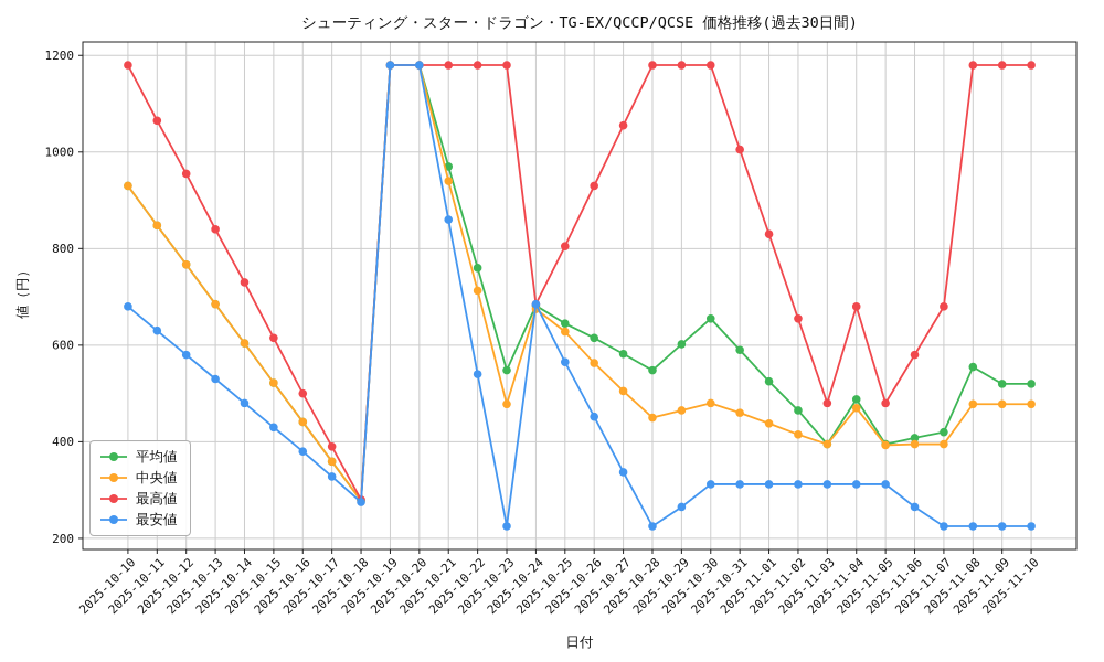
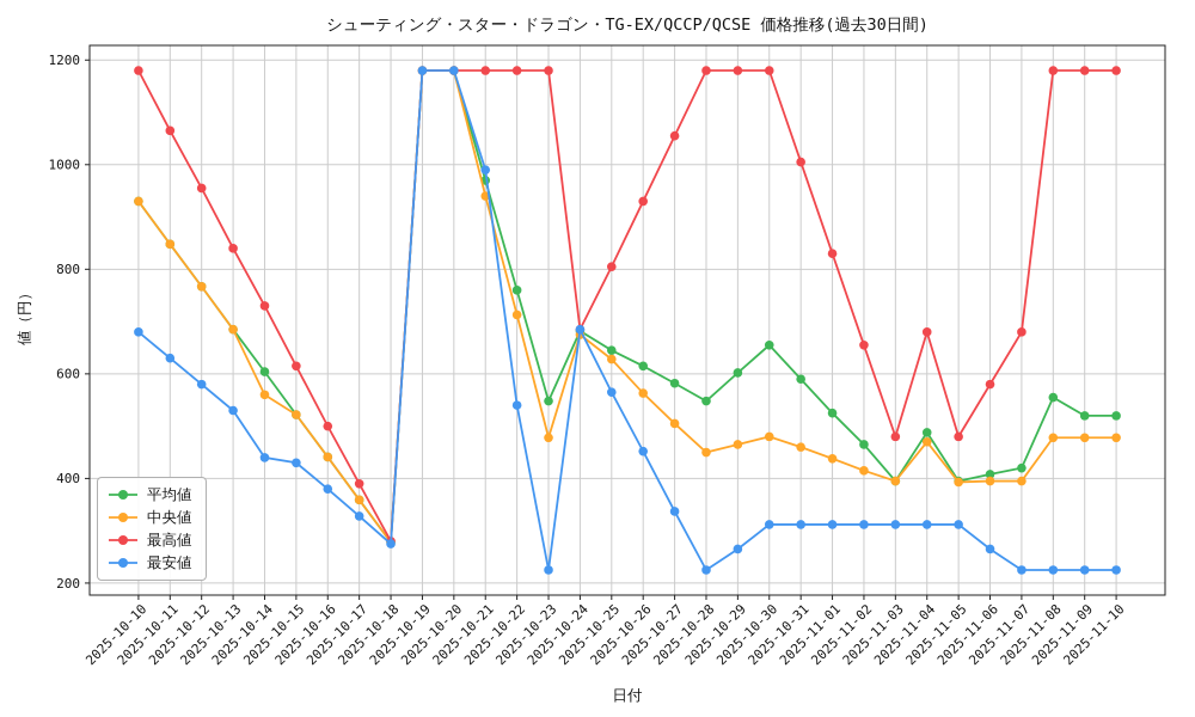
中央値/2025-10-14: 600 -> 560
最安値/2025-10-14: 480 -> 440
最安値/2025-10-21: 860 -> 990
